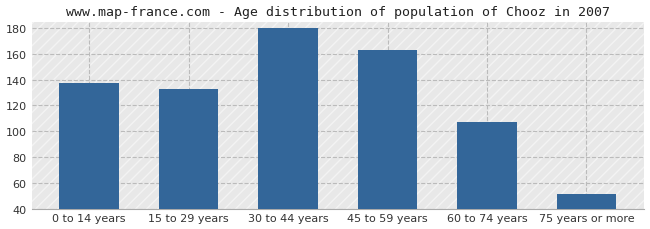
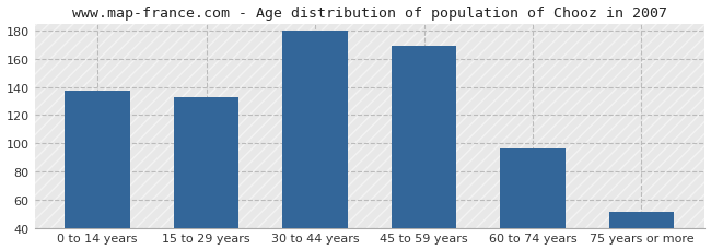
45 to 59 years: 163 -> 169
60 to 74 years: 107 -> 96
